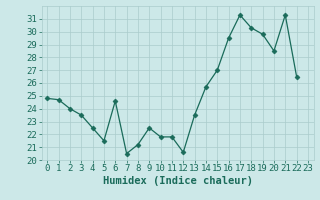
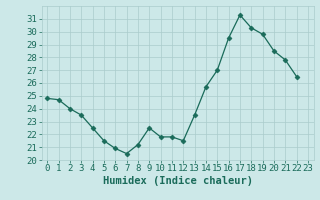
6: 24.6 -> 20.9
12: 20.6 -> 21.5
21: 31.3 -> 27.8
